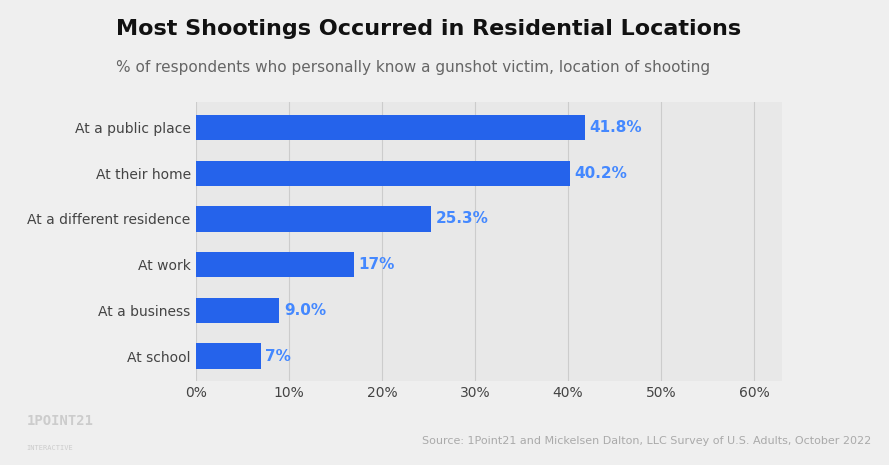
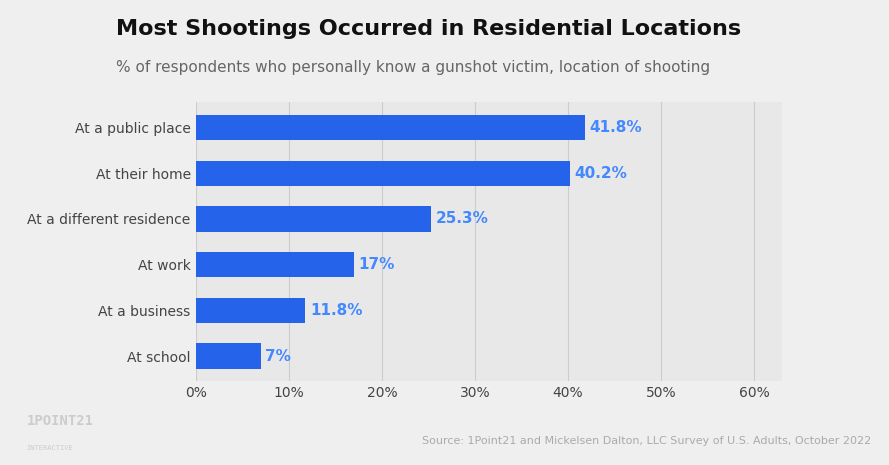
At a business: 9.0% -> 11.8%
